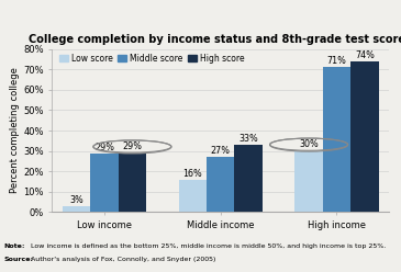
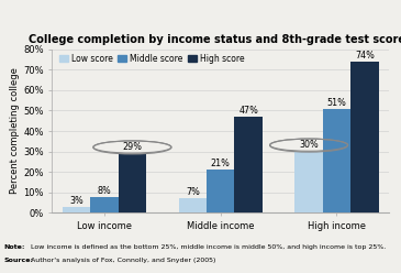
Middle score/Low income: 29% -> 8%
Low score/Middle income: 16% -> 7%
Middle score/Middle income: 27% -> 21%
High score/Middle income: 33% -> 47%
Middle score/High income: 71% -> 51%
